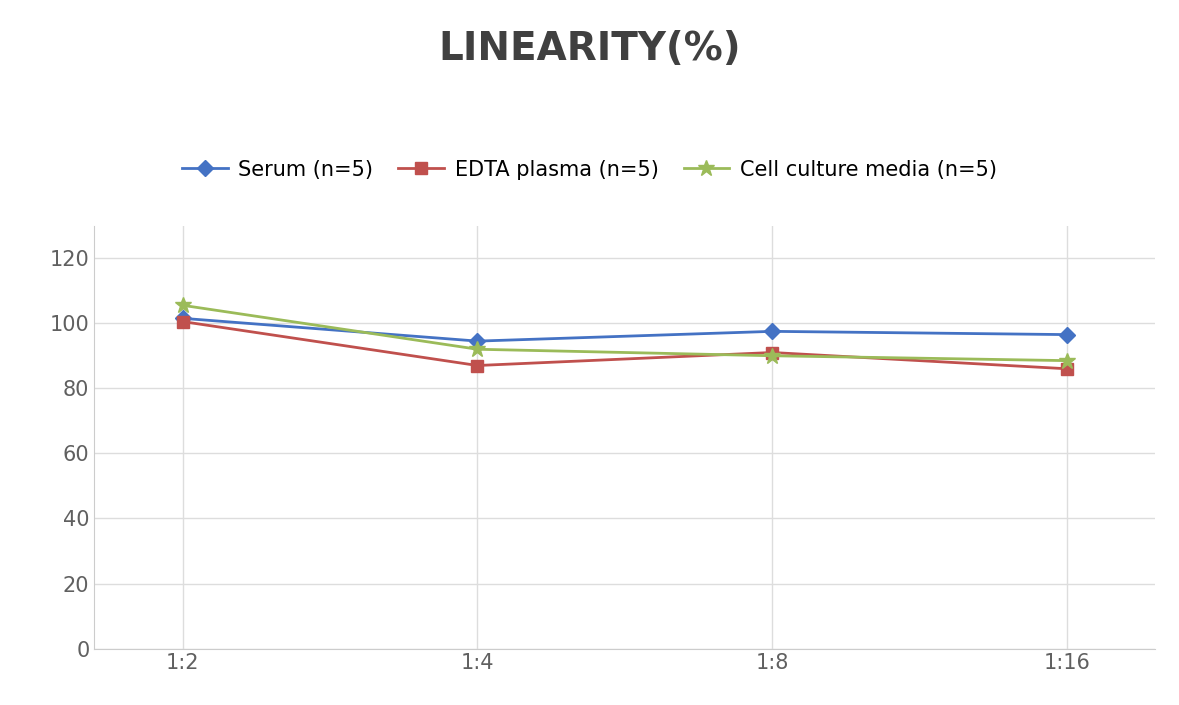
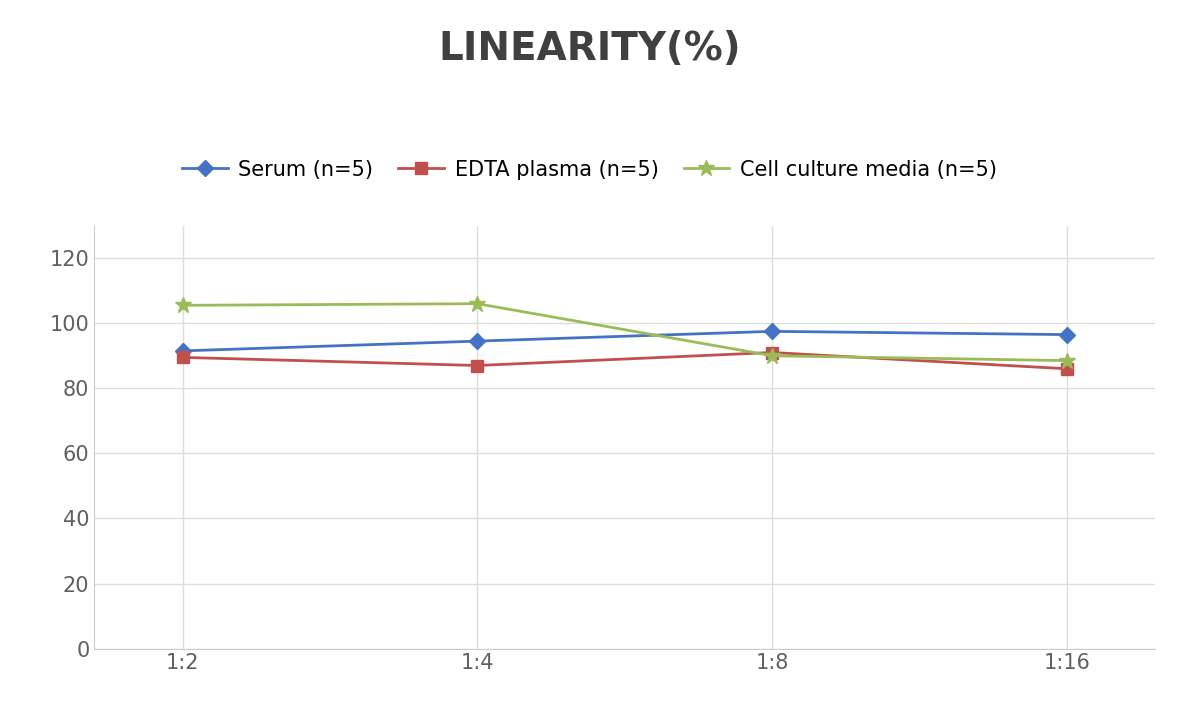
Serum (n=5)/1:2: 101.5 -> 91.5
EDTA plasma (n=5)/1:2: 100.5 -> 89.5
Cell culture media (n=5)/1:4: 92.0 -> 106.0
